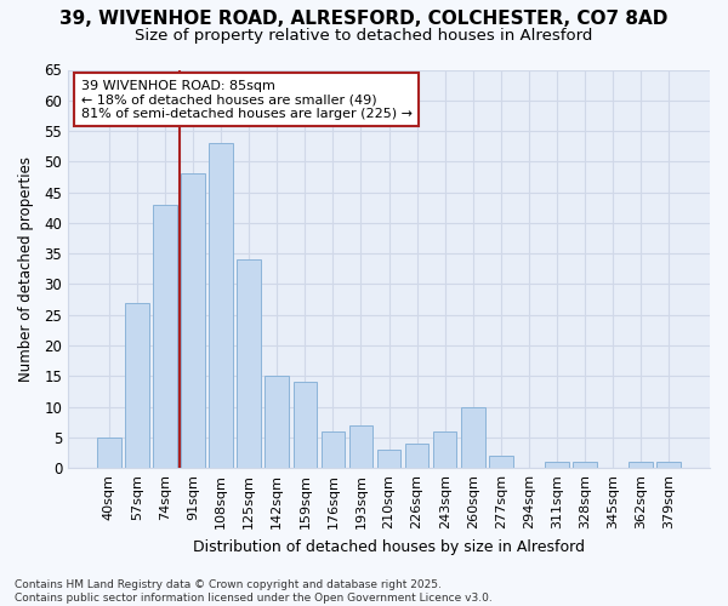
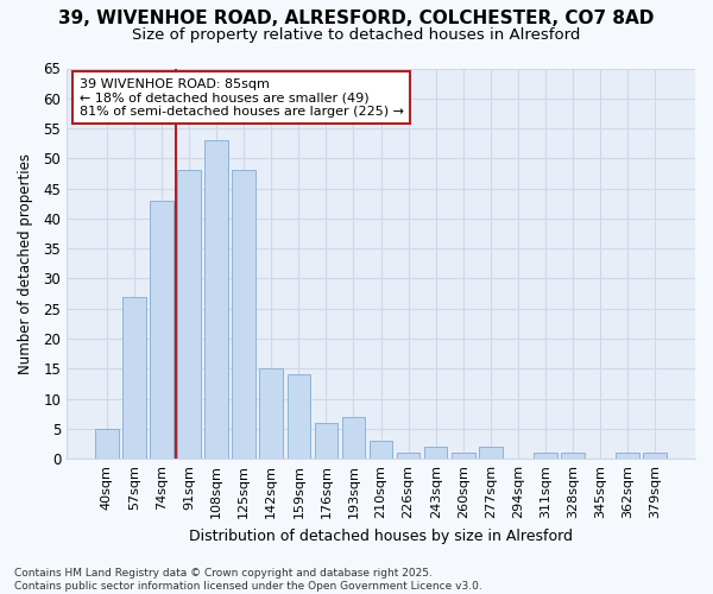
125sqm: 34 -> 48
226sqm: 4 -> 1
243sqm: 6 -> 2
260sqm: 10 -> 1
